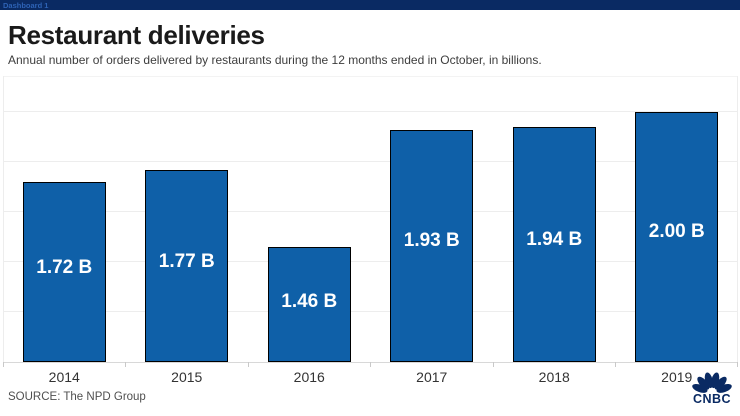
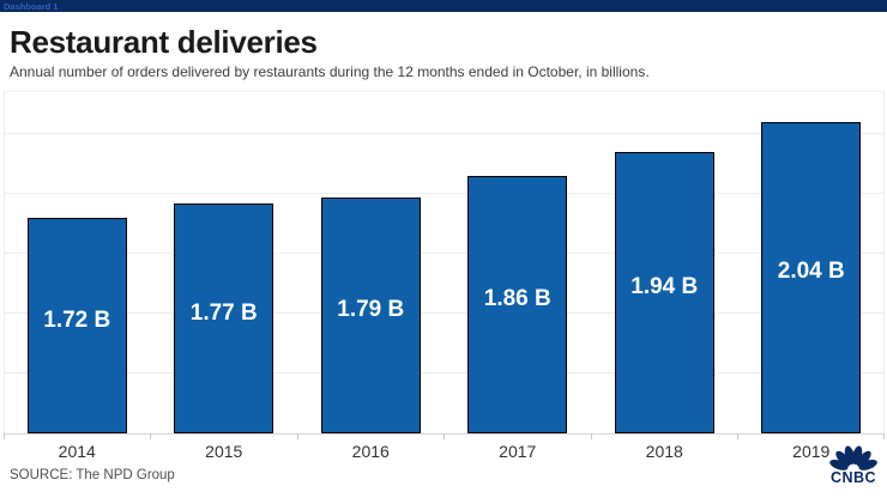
2016: 1.46 -> 1.79
2017: 1.93 -> 1.86
2019: 2.00 -> 2.04
